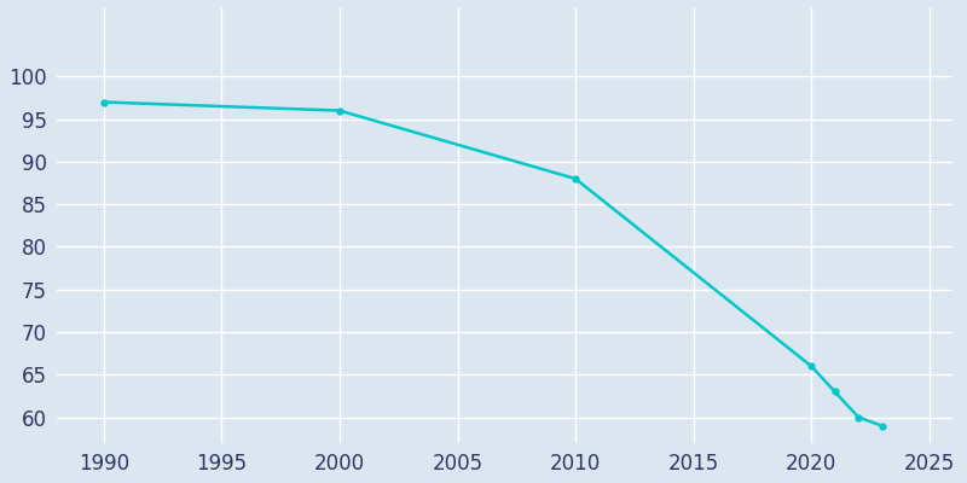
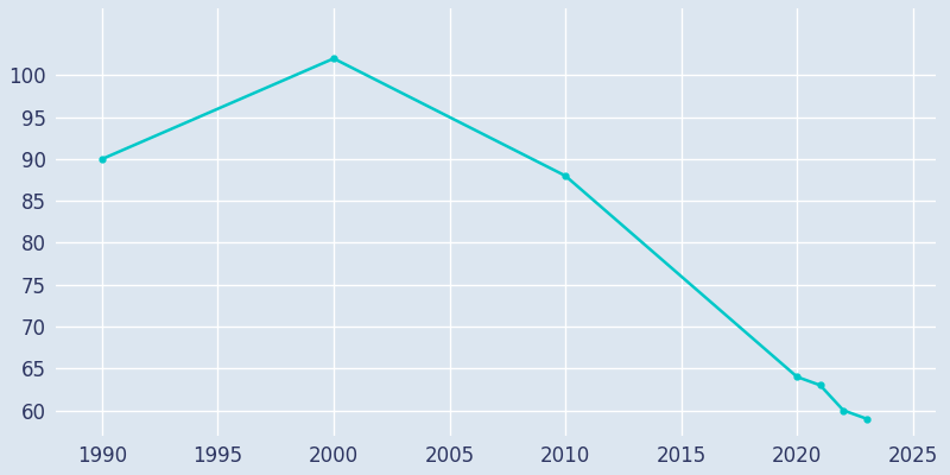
1990: 97 -> 90
2000: 96 -> 102
2020: 66 -> 64
